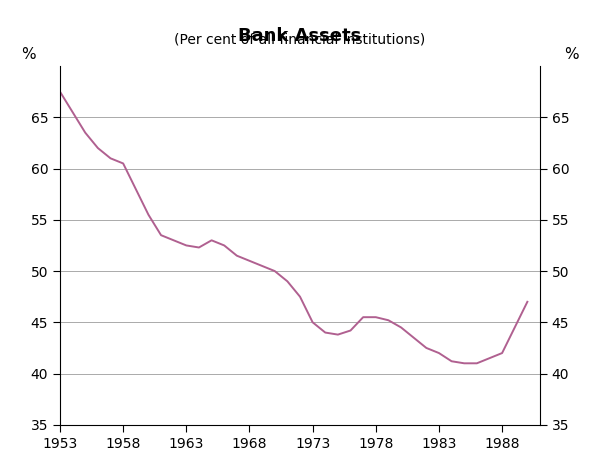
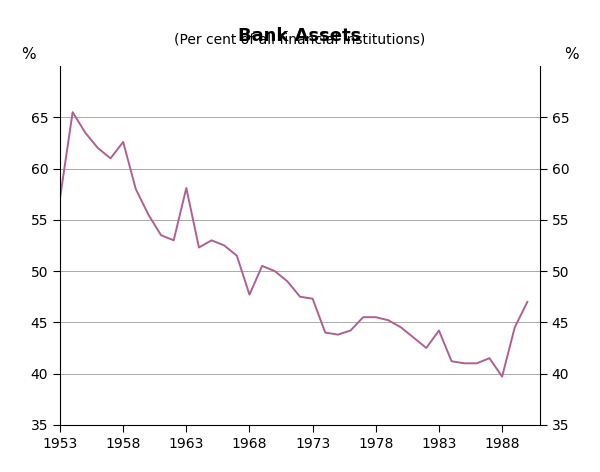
1953: 67.5 -> 57.1
1958: 60.5 -> 62.6
1963: 52.5 -> 58.1
1968: 51.0 -> 47.7
1973: 45.0 -> 47.3
1983: 42.0 -> 44.2
1988: 42.0 -> 39.7
